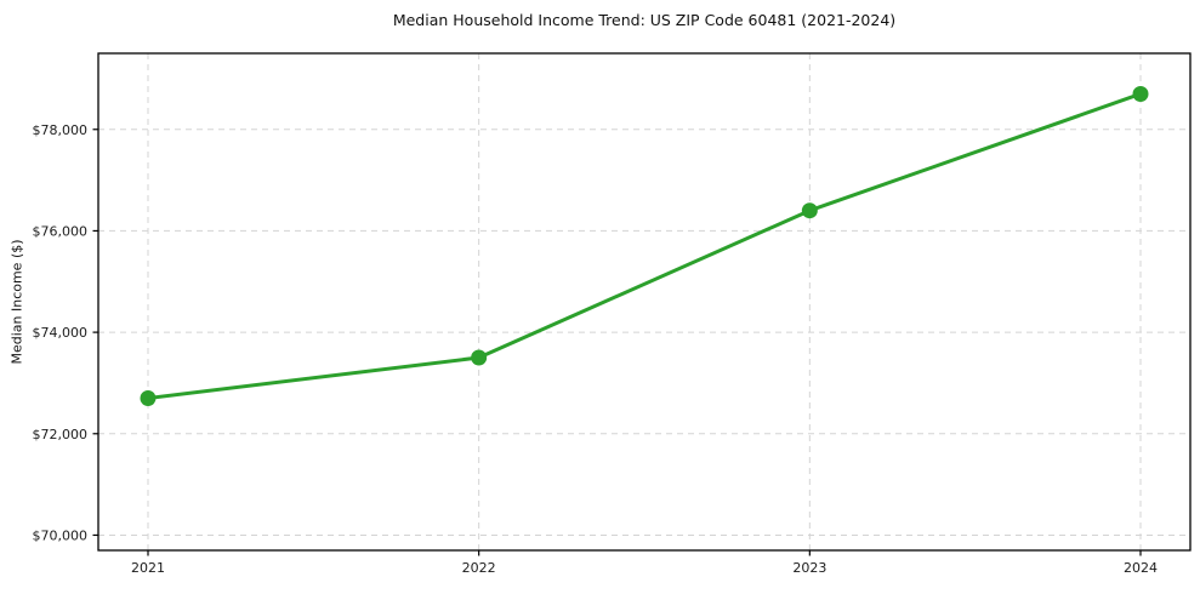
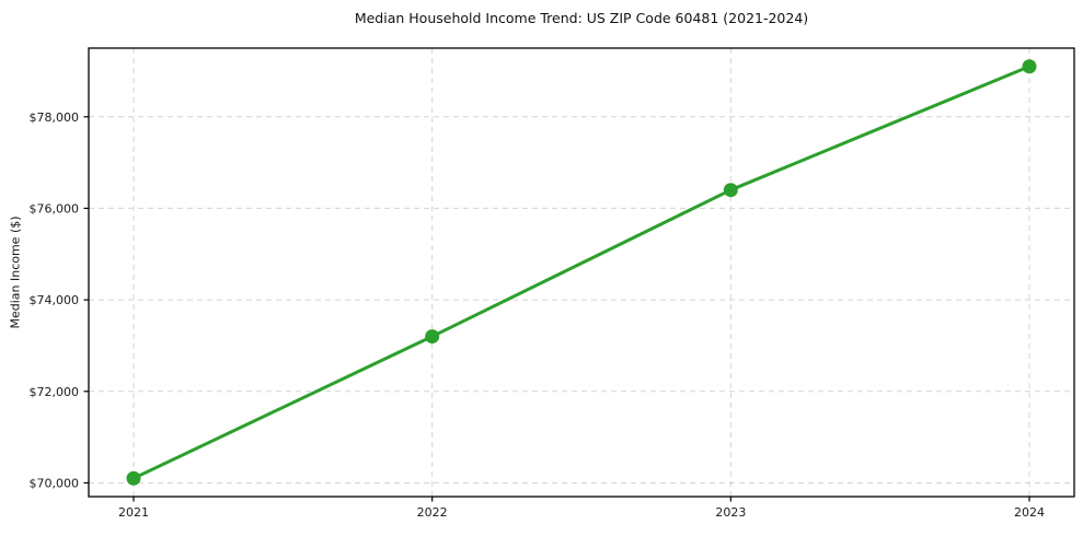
2021: $72700 -> $70100
2022: $73500 -> $73200
2024: $78700 -> $79100
